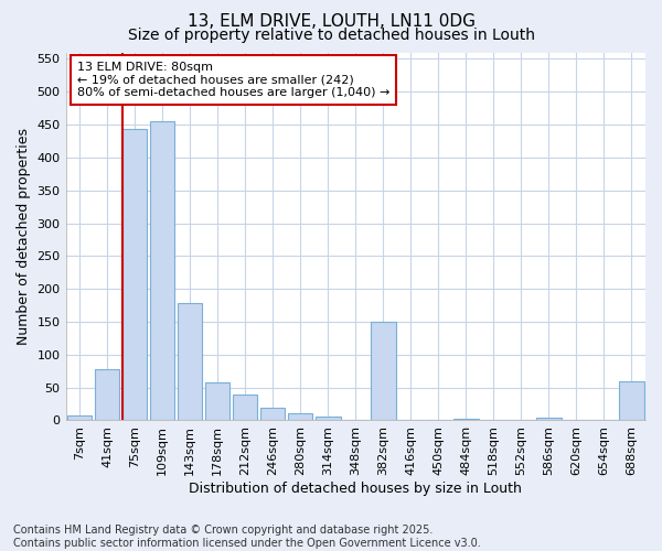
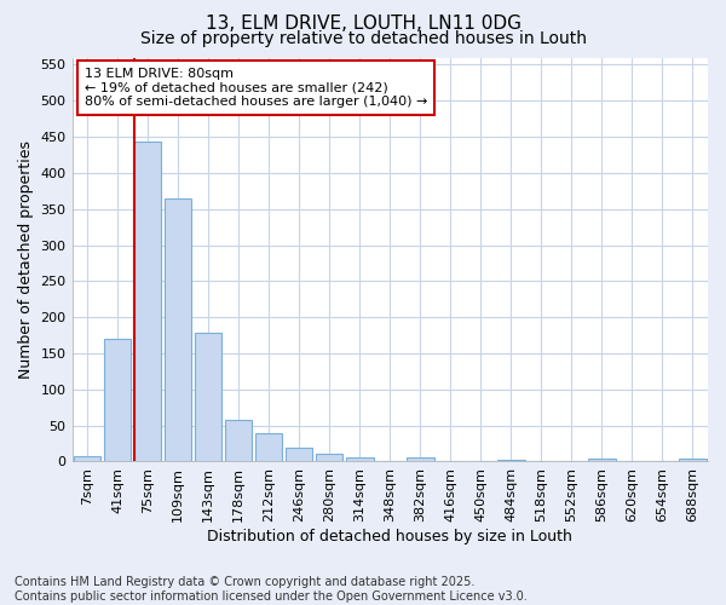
41sqm: 78 -> 170
109sqm: 456 -> 365
382sqm: 150 -> 5
688sqm: 60 -> 4
